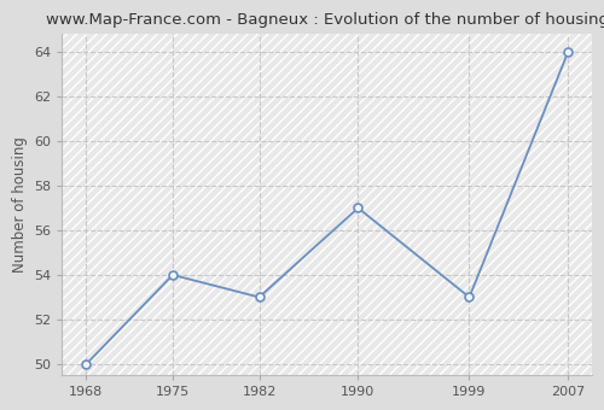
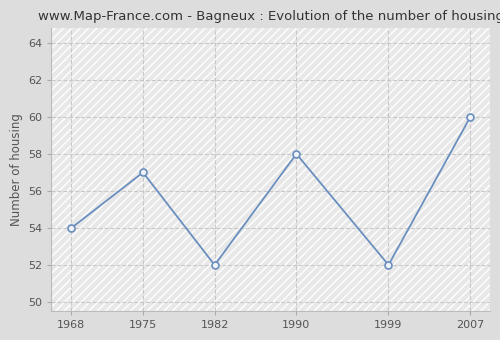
1968: 50 -> 54
1975: 54 -> 57
1982: 53 -> 52
1990: 57 -> 58
1999: 53 -> 52
2007: 64 -> 60
